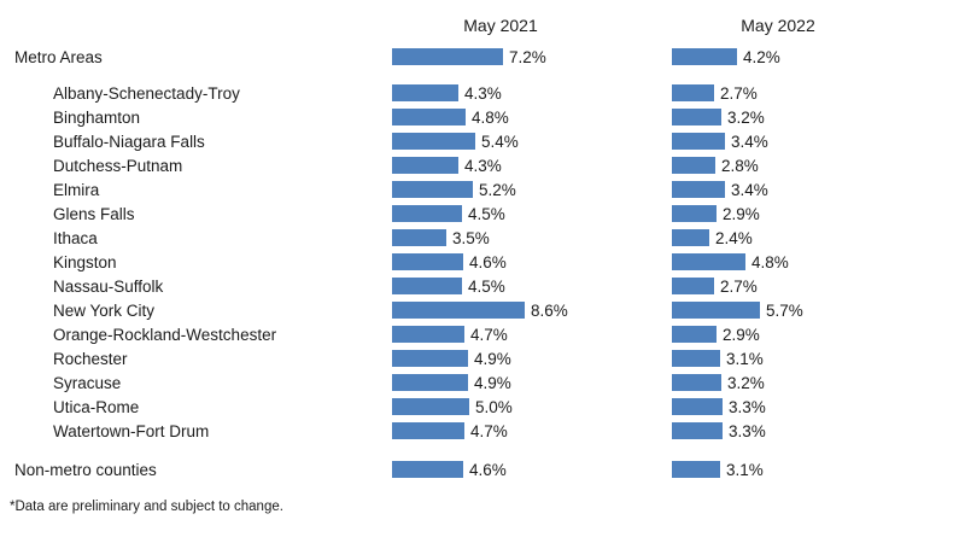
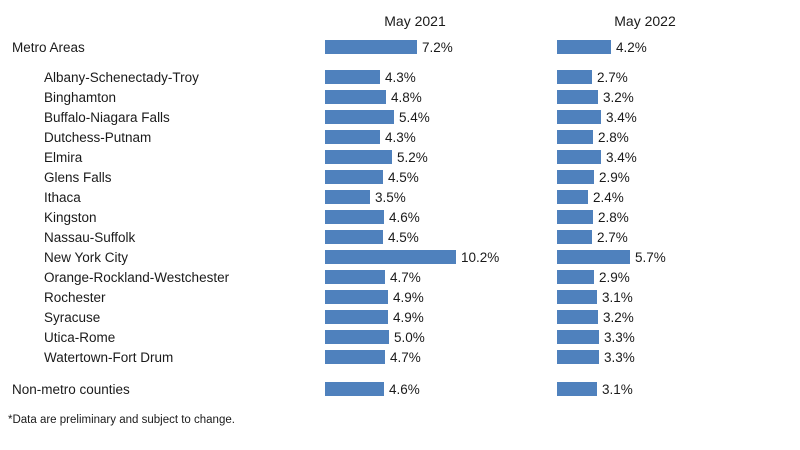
May 2022/Kingston: 4.8% -> 2.8%
May 2021/New York City: 8.6% -> 10.2%
